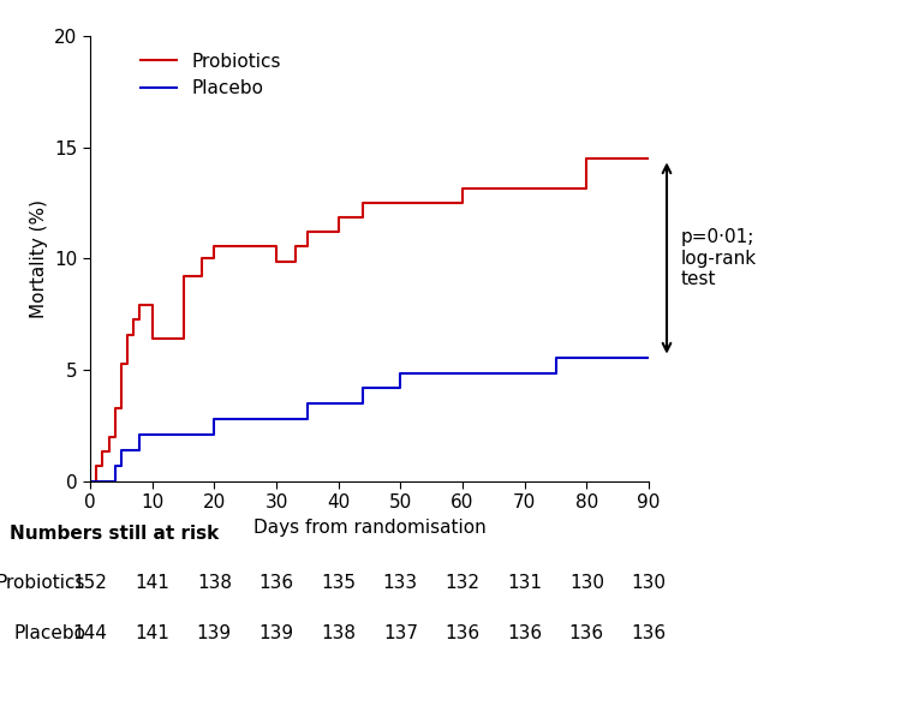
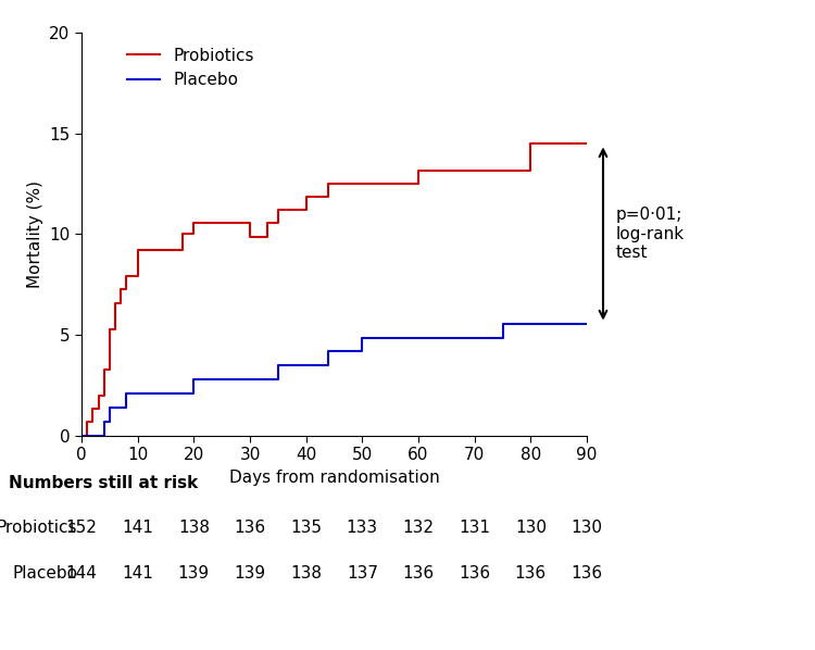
Probiotics/10: 6.4 -> 9.2
